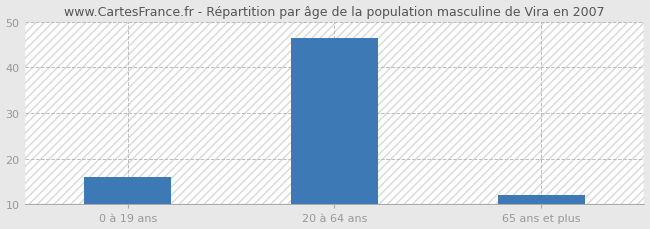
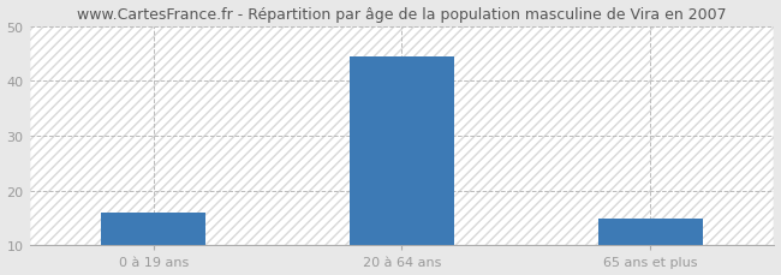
20 à 64 ans: 46.5 -> 44.5
65 ans et plus: 12.0 -> 15.0
